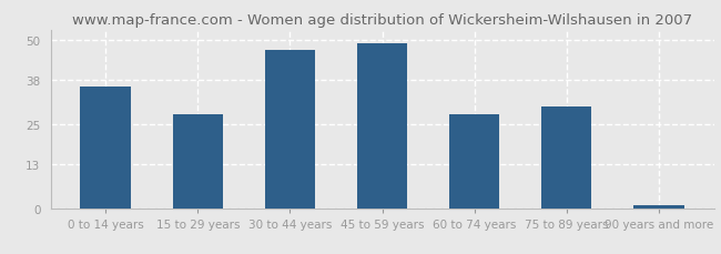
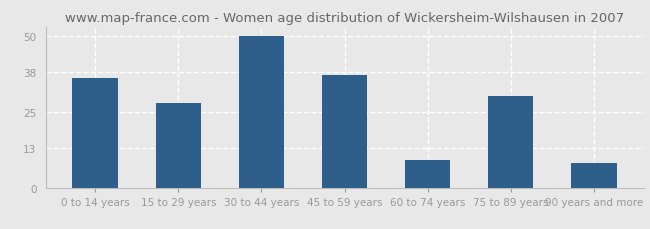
30 to 44 years: 47 -> 50
45 to 59 years: 49 -> 37
60 to 74 years: 28 -> 9
90 years and more: 1 -> 8
